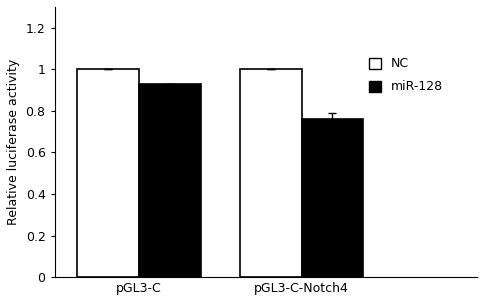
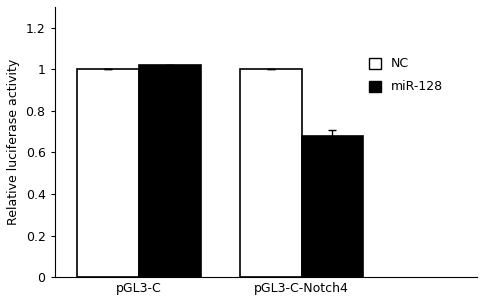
miR-128/pGL3-C: 0.93 -> 1.02
miR-128/pGL3-C-Notch4: 0.76 -> 0.68
